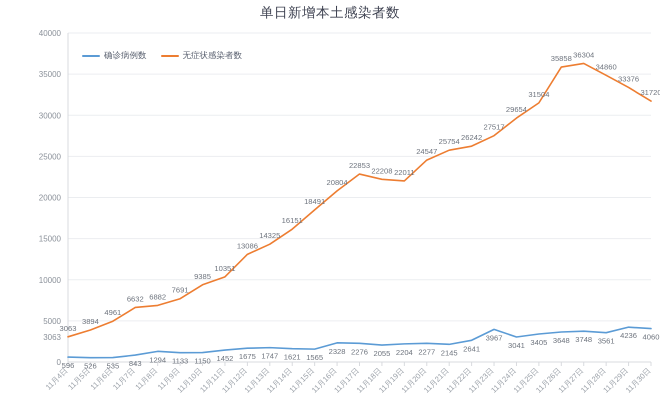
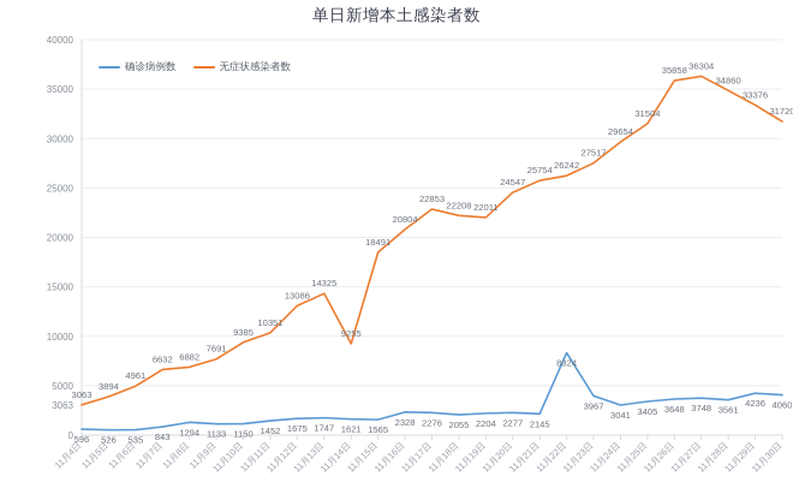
无症状感染者数/11月14日: 16151 -> 9255
确诊病例数/11月22日: 2641 -> 8324
